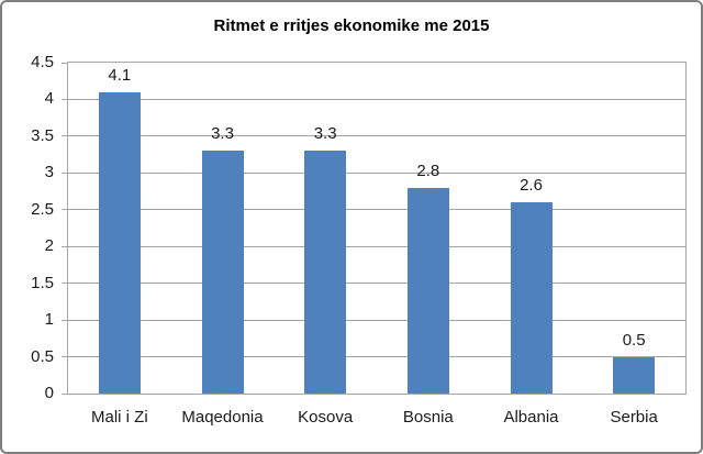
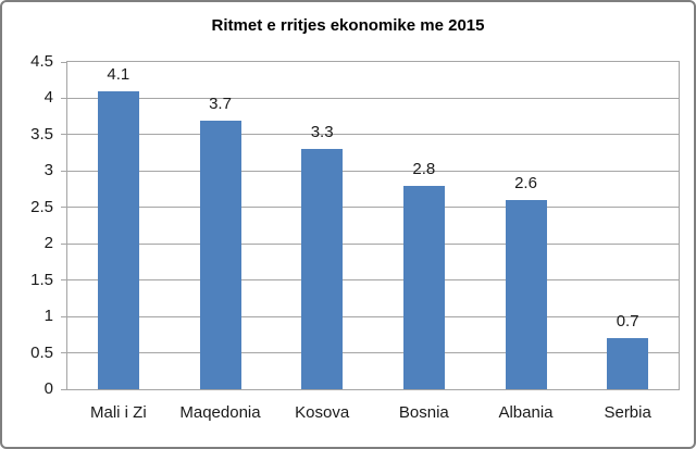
Maqedonia: 3.3 -> 3.7
Serbia: 0.5 -> 0.7
